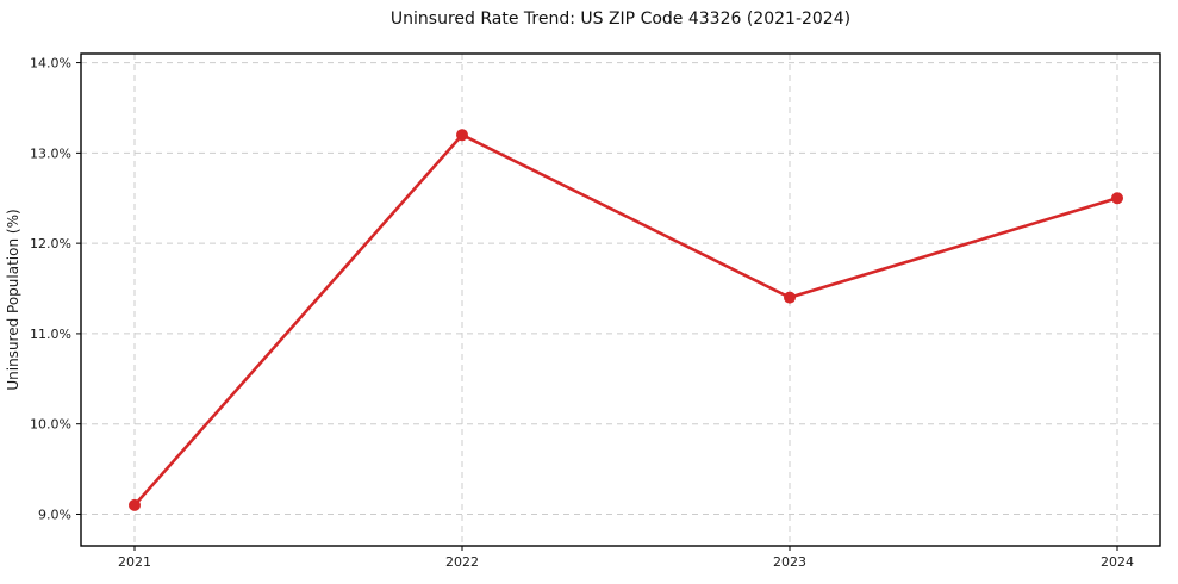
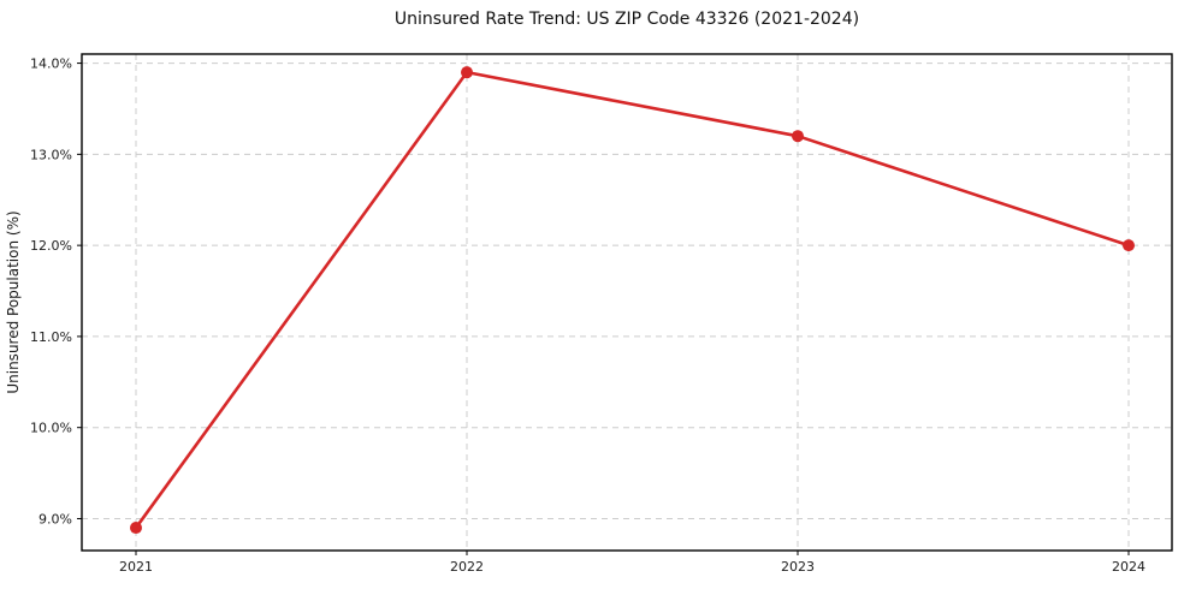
2021: 9.1% -> 8.9%
2022: 13.2% -> 13.9%
2023: 11.4% -> 13.2%
2024: 12.5% -> 12.0%
